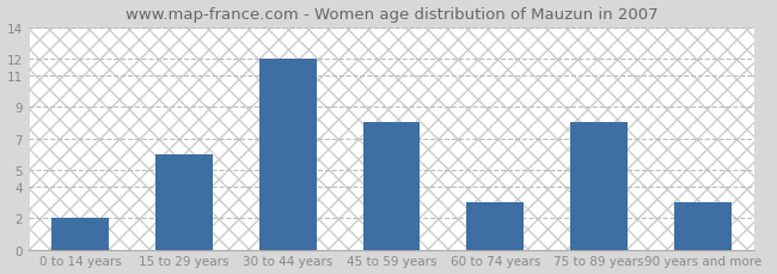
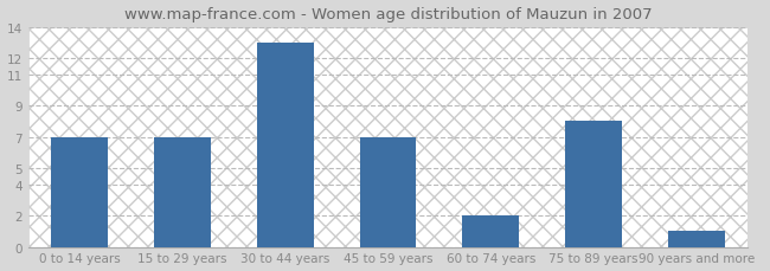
0 to 14 years: 2 -> 7
15 to 29 years: 6 -> 7
30 to 44 years: 12 -> 13
45 to 59 years: 8 -> 7
60 to 74 years: 3 -> 2
90 years and more: 3 -> 1
